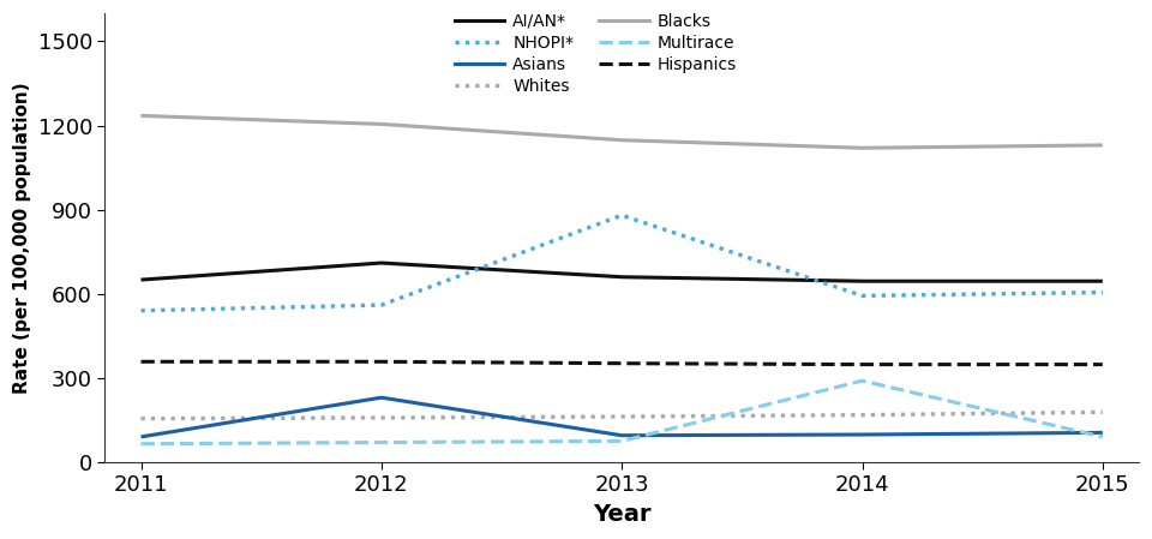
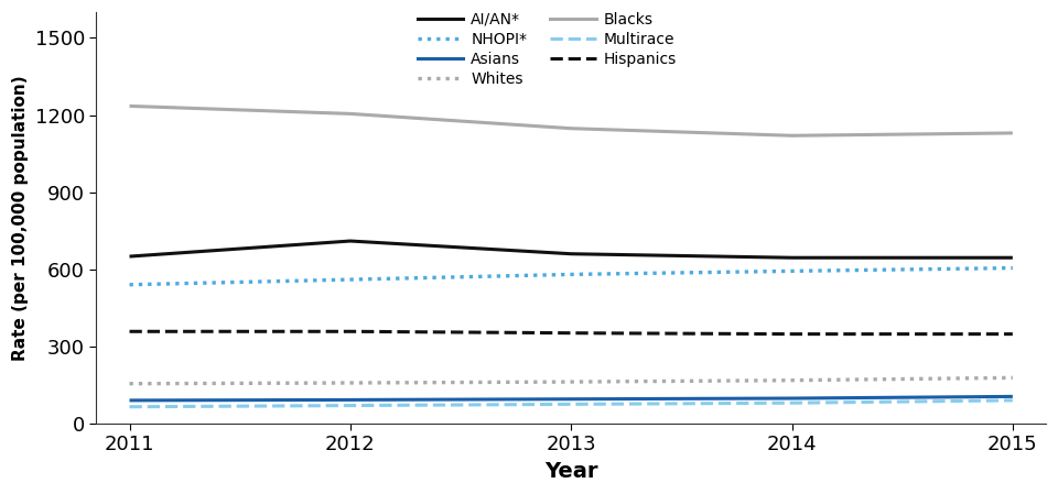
Asians/2012: 230 -> 92
NHOPI*/2013: 880 -> 580
Multirace/2014: 290 -> 80
